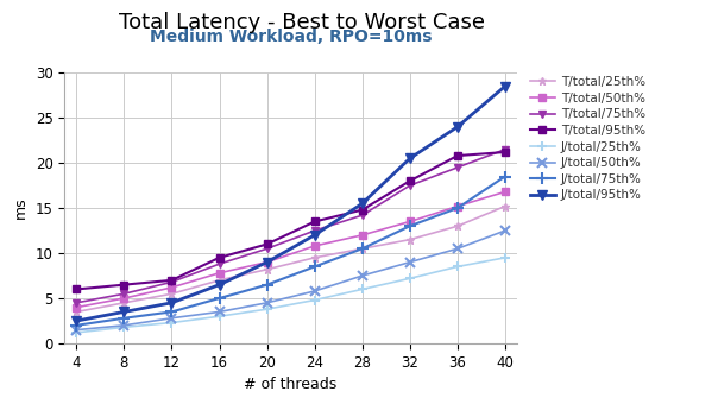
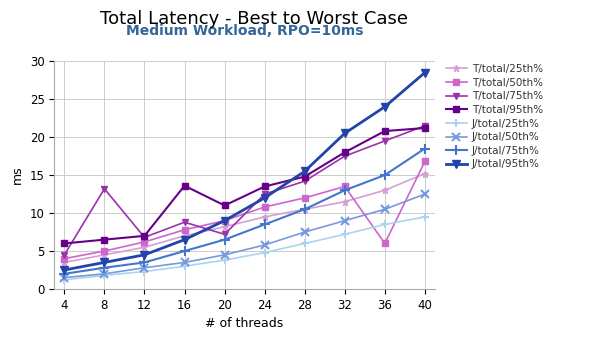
T/total/75th%/8: 5.5 -> 13.2
T/total/95th%/16: 9.5 -> 13.6
T/total/75th%/20: 10.5 -> 7.2
T/total/50th%/36: 15.2 -> 6.0
